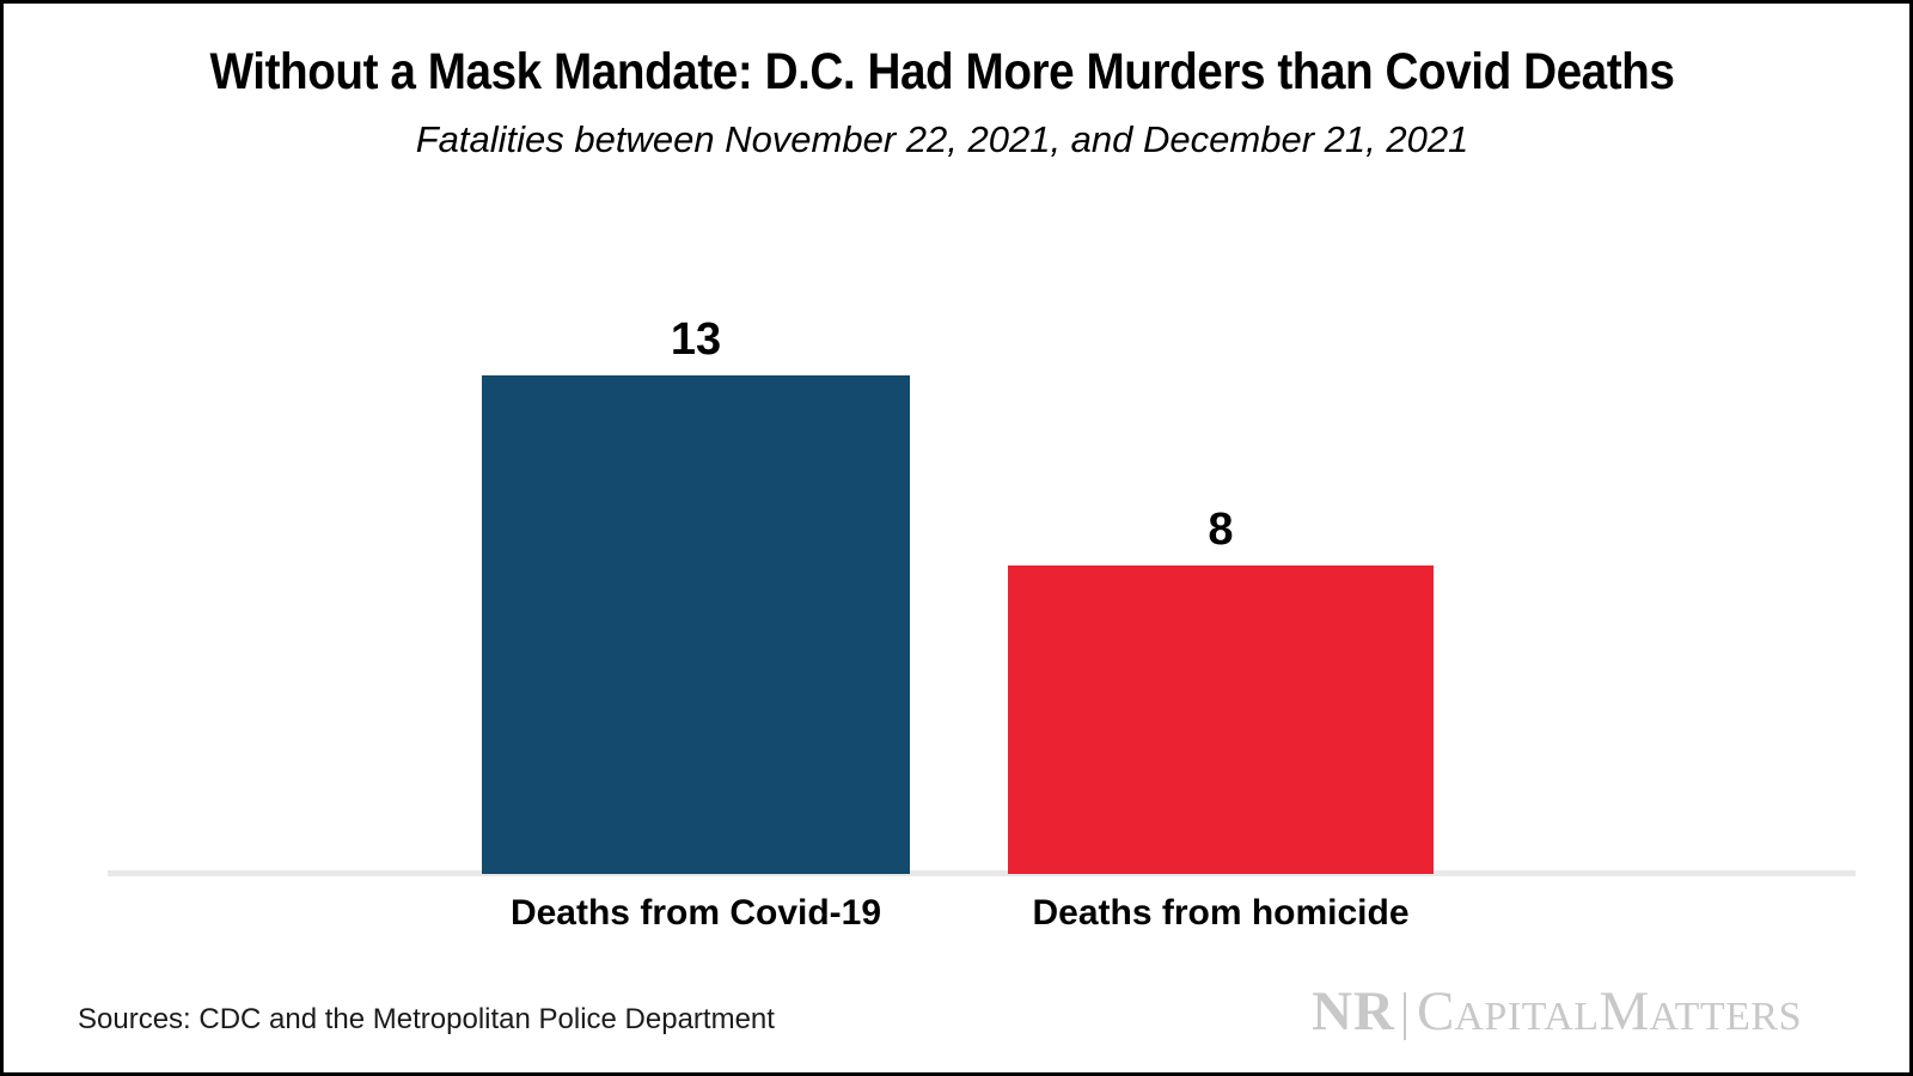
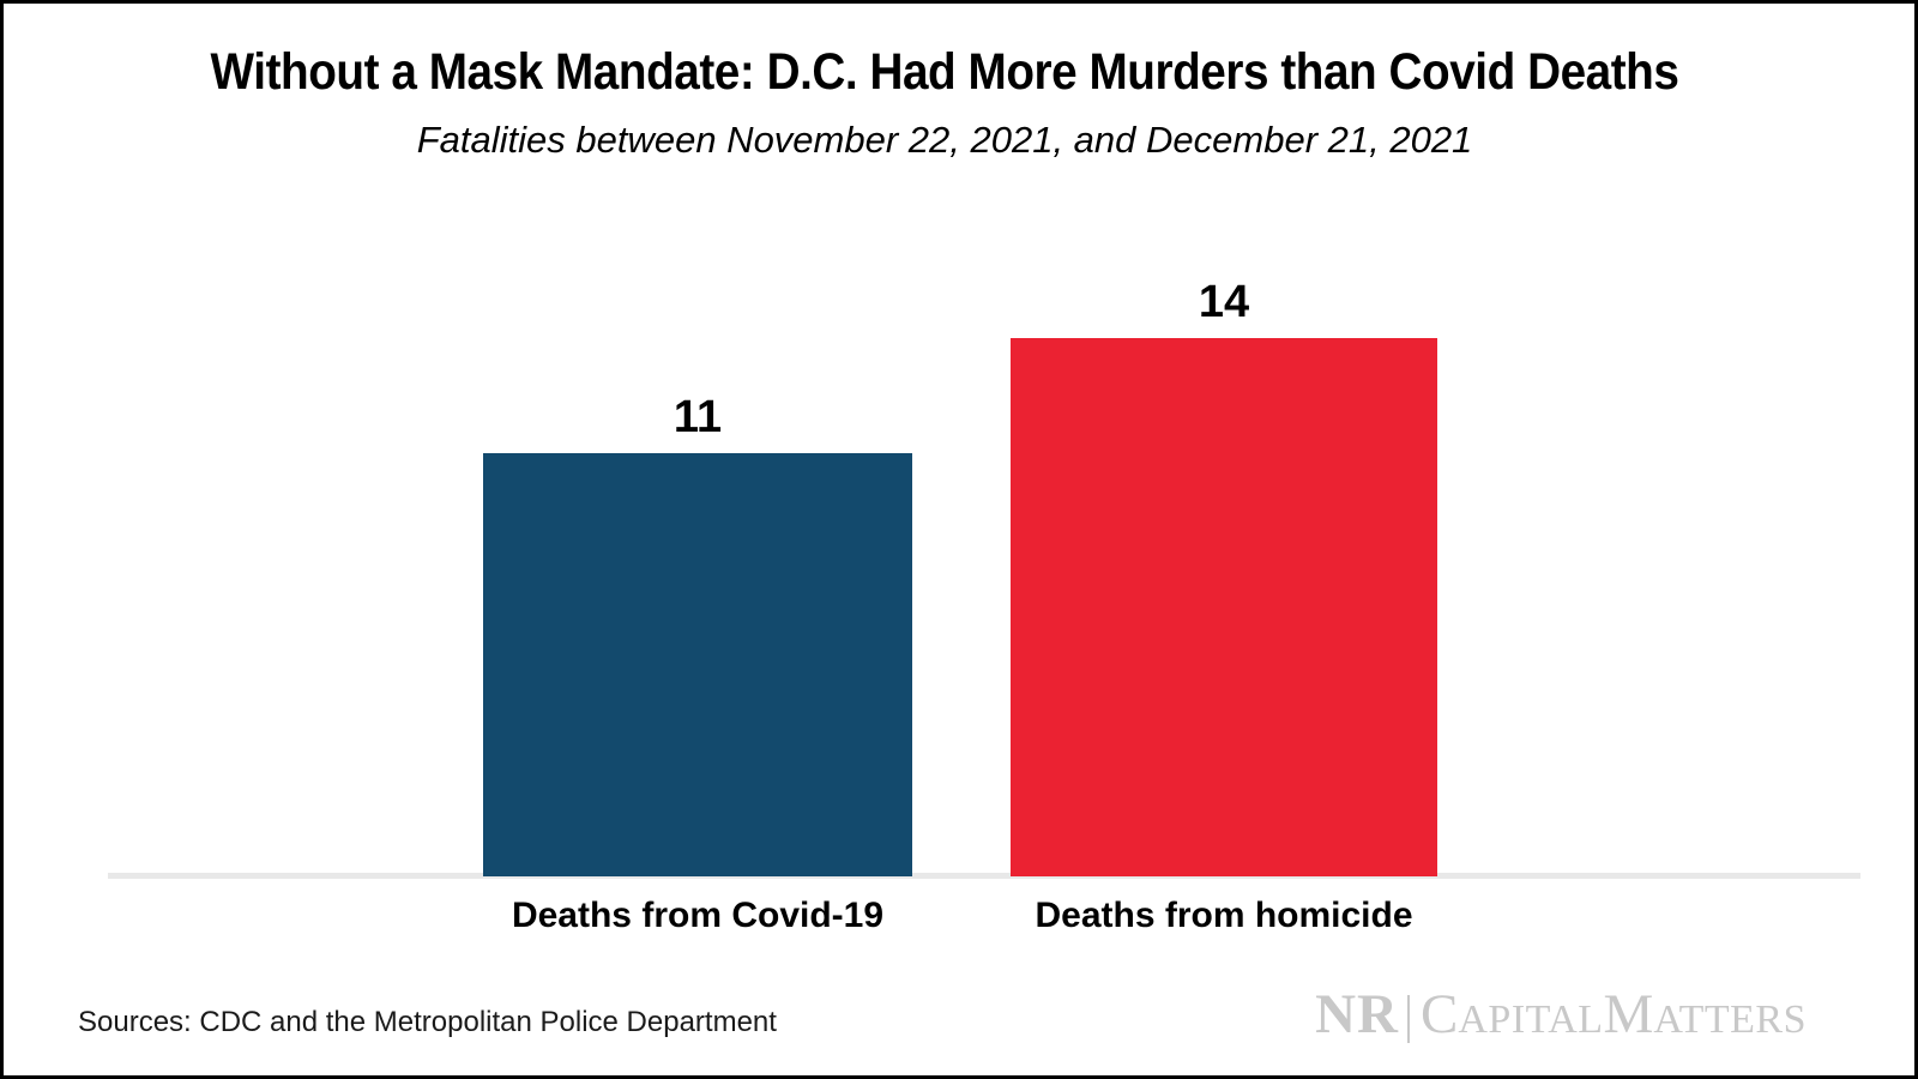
Deaths from Covid-19: 13 -> 11
Deaths from homicide: 8 -> 14
